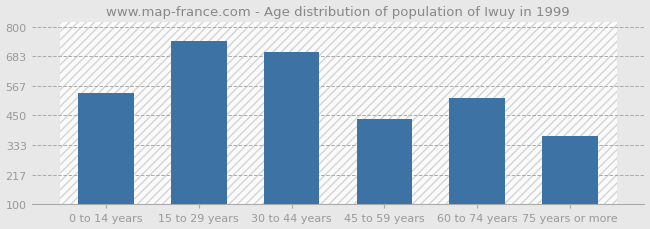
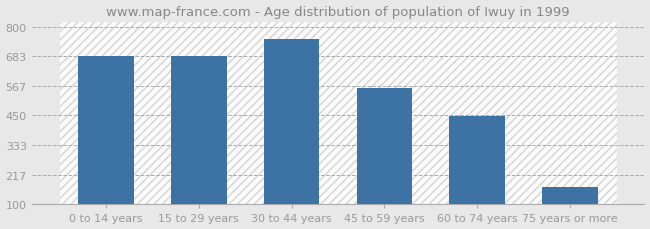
0 to 14 years: 540 -> 683
15 to 29 years: 745 -> 683
30 to 44 years: 700 -> 750
45 to 59 years: 435 -> 560
60 to 74 years: 520 -> 447
75 years or more: 370 -> 170
